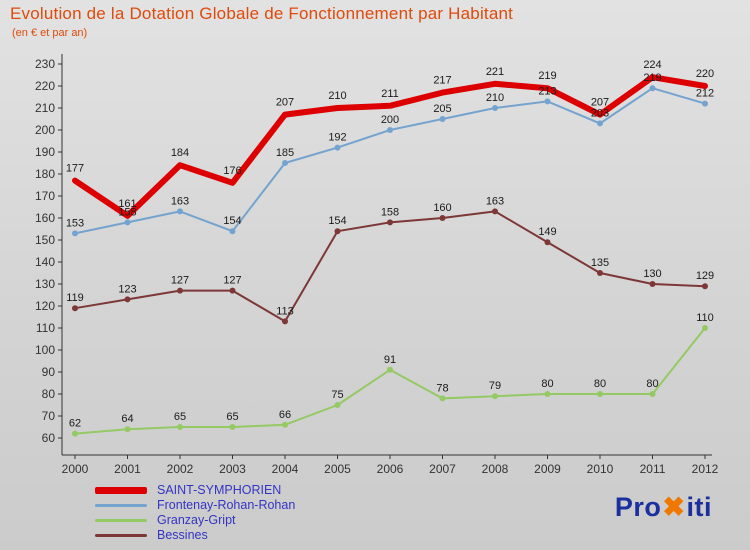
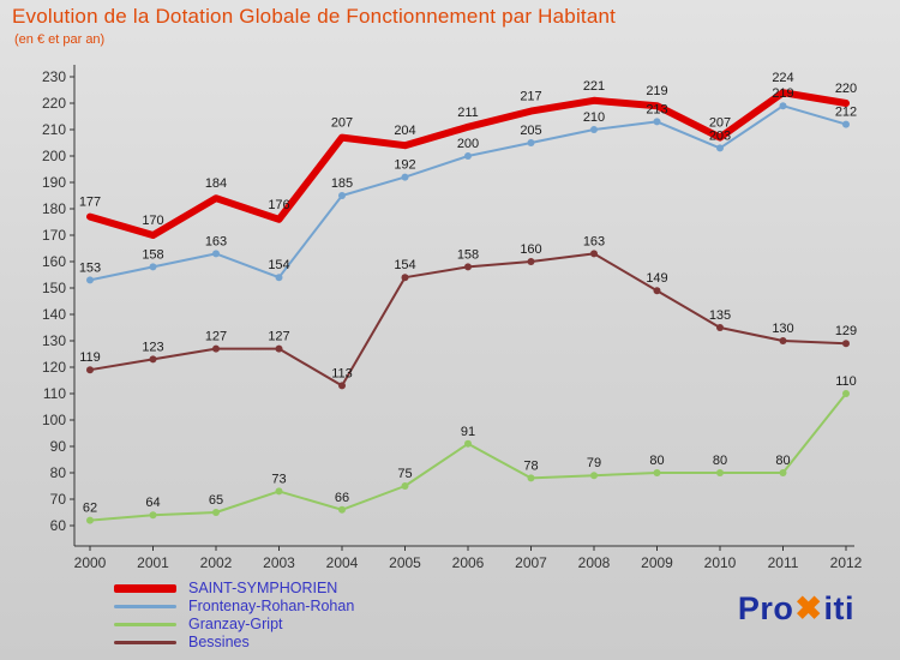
SAINT-SYMPHORIEN/2001: 161 -> 170
Granzay-Gript/2003: 65 -> 73
SAINT-SYMPHORIEN/2005: 210 -> 204
